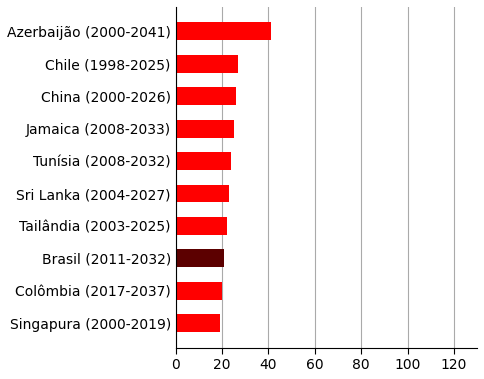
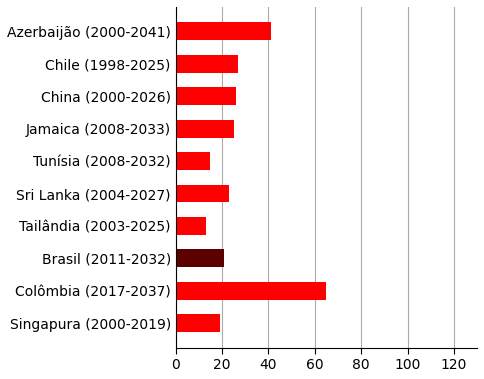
Tunísia (2008-2032): 24 -> 15
Tailândia (2003-2025): 22 -> 13
Colômbia (2017-2037): 20 -> 65
